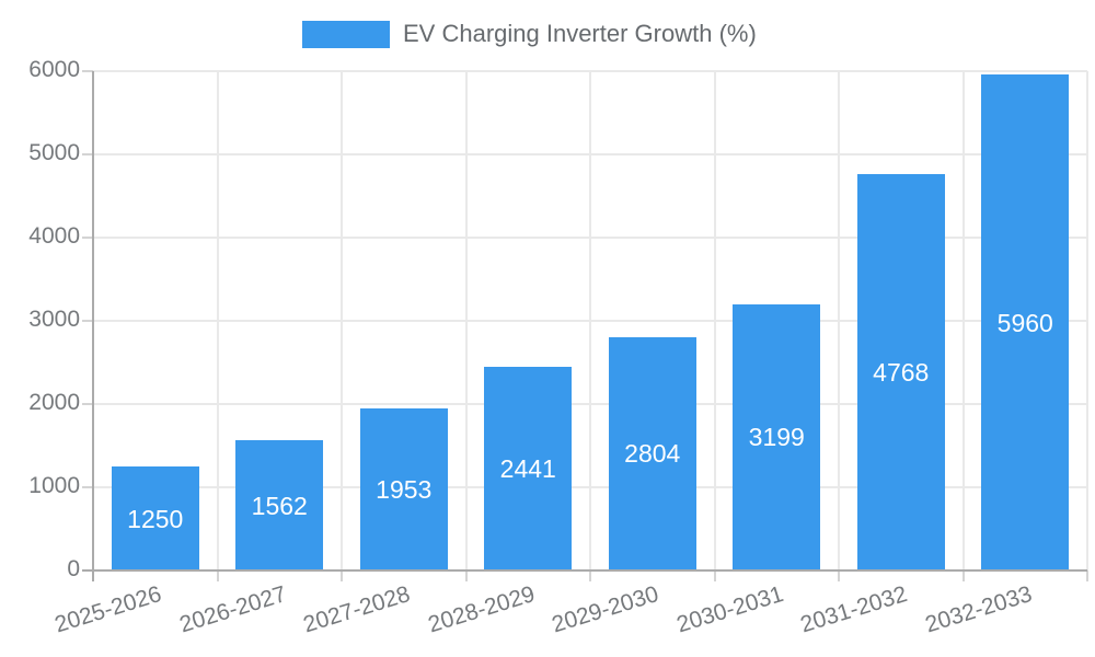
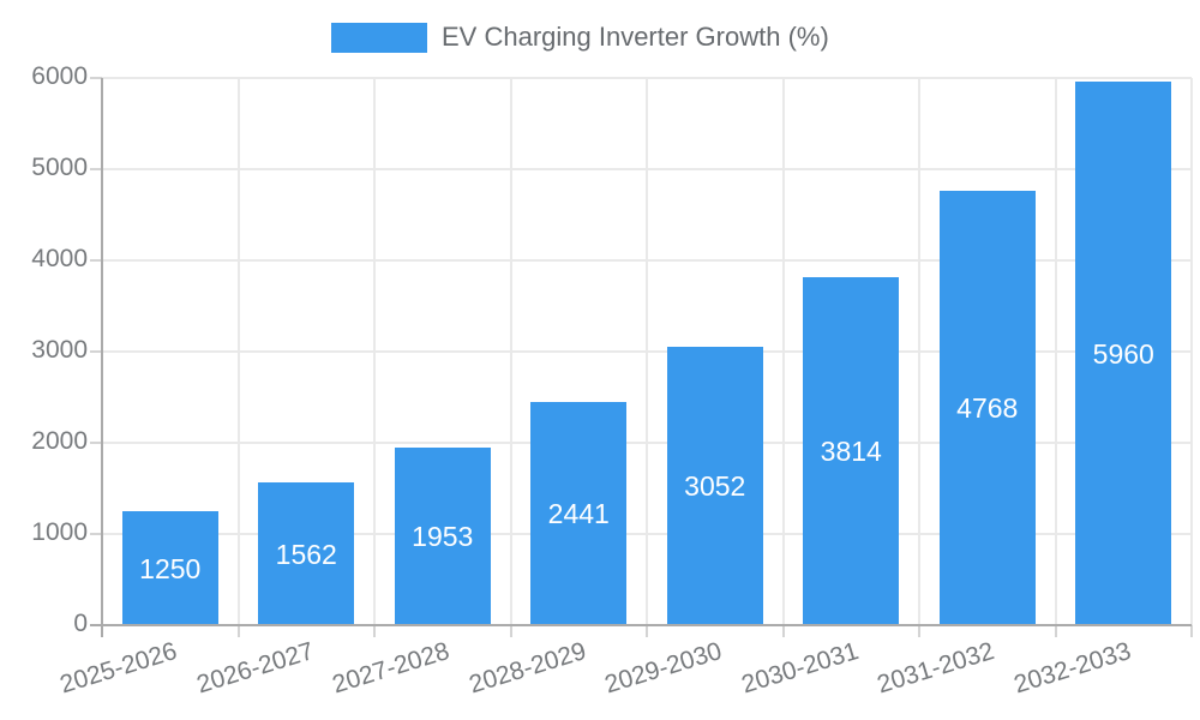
2029-2030: 2804 -> 3052
2030-2031: 3199 -> 3814
